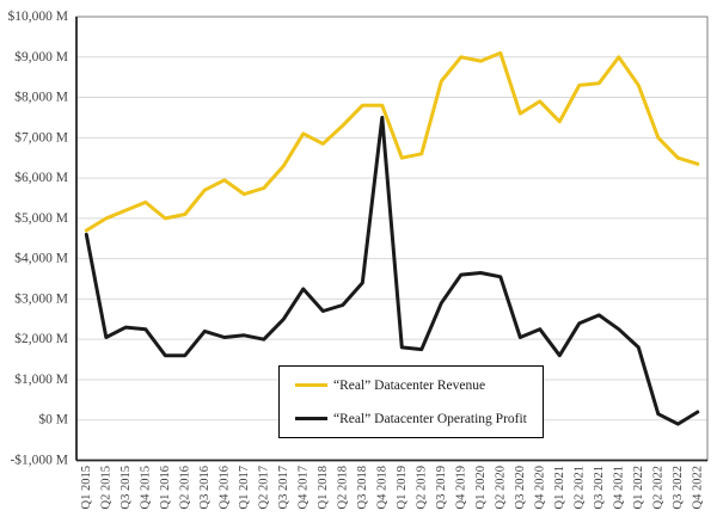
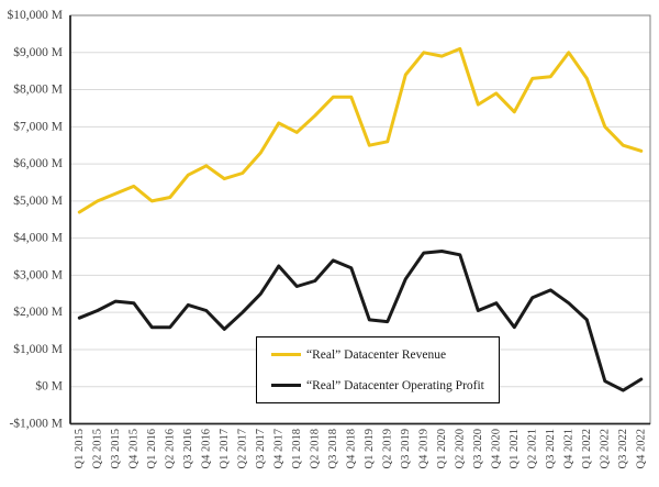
“Real” Datacenter Operating Profit/Q1 2015: $4600M -> $1800M
“Real” Datacenter Operating Profit/Q1 2017: $2100M -> $1600M
“Real” Datacenter Operating Profit/Q4 2018: $7500M -> $3200M
